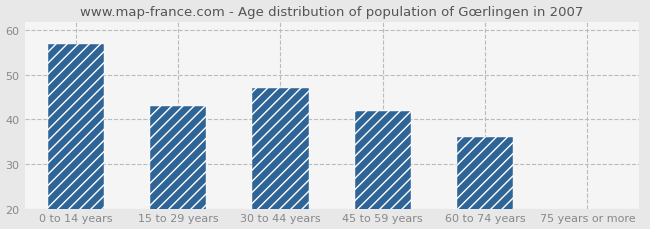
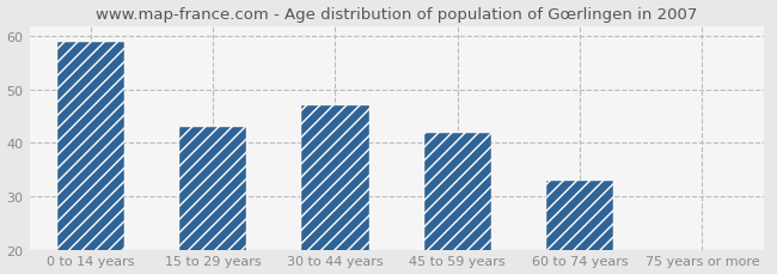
0 to 14 years: 57 -> 59
60 to 74 years: 36 -> 33
